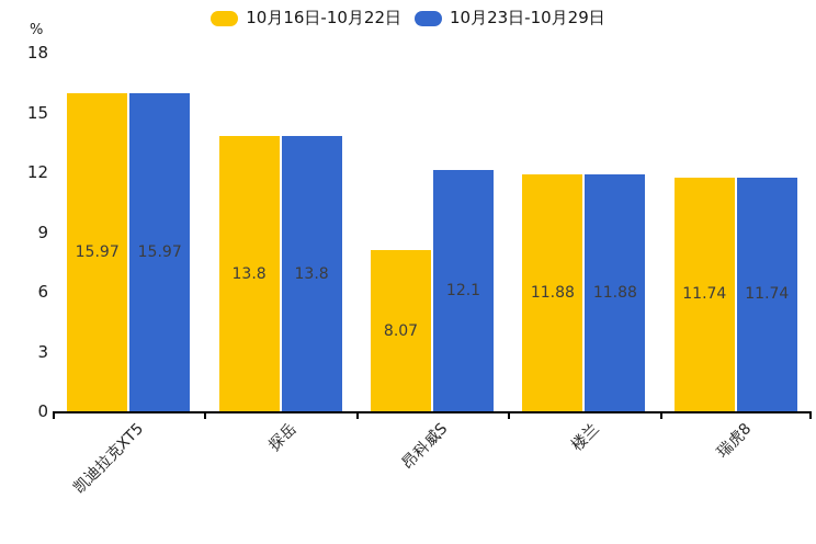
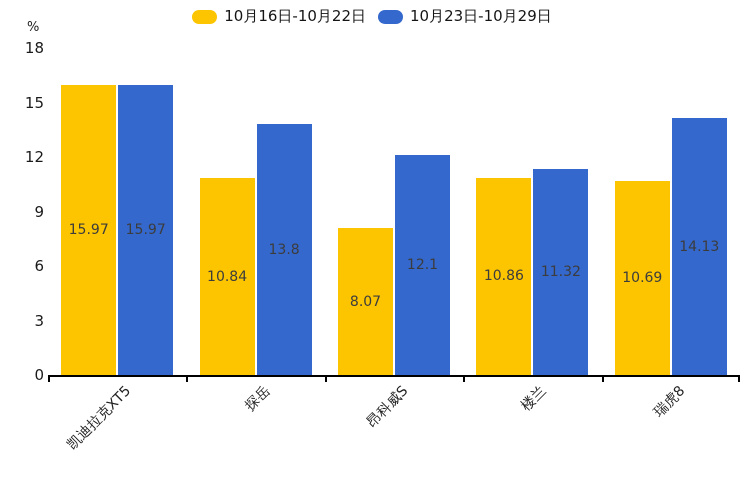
10月16日-10月22日/探岳: 13.8 -> 10.84
10月16日-10月22日/楼兰: 11.88 -> 10.86
10月23日-10月29日/楼兰: 11.88 -> 11.32
10月16日-10月22日/瑞虎8: 11.74 -> 10.69
10月23日-10月29日/瑞虎8: 11.74 -> 14.13
